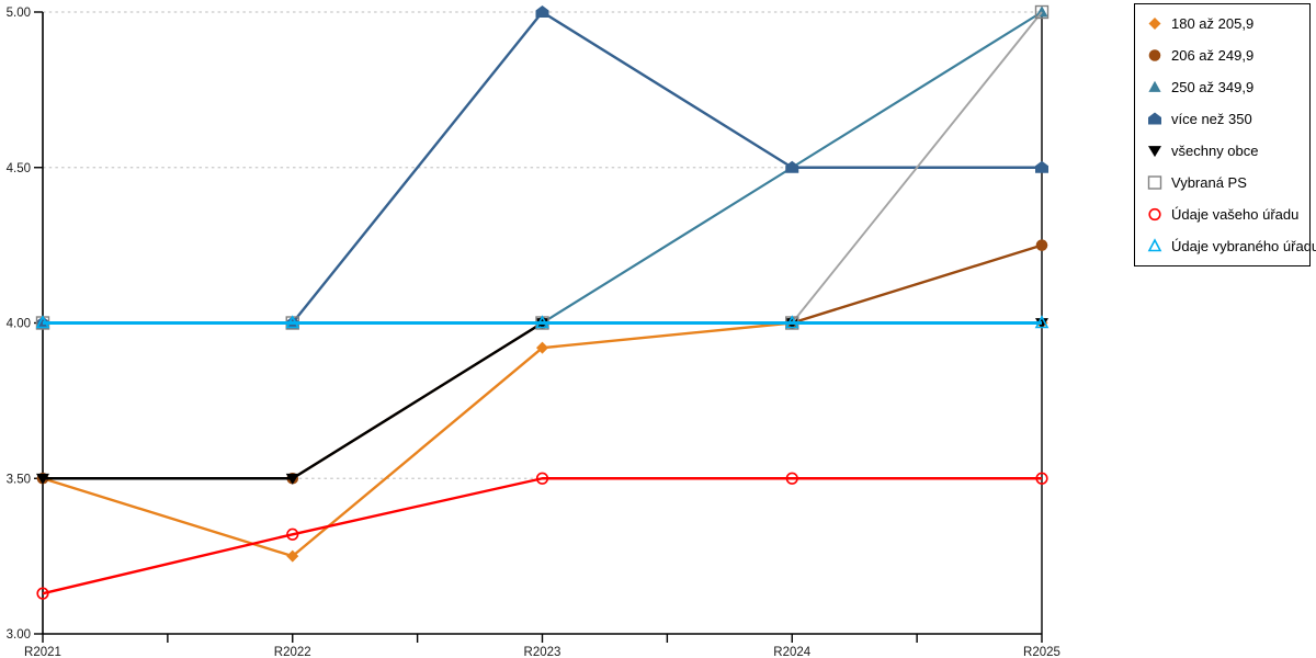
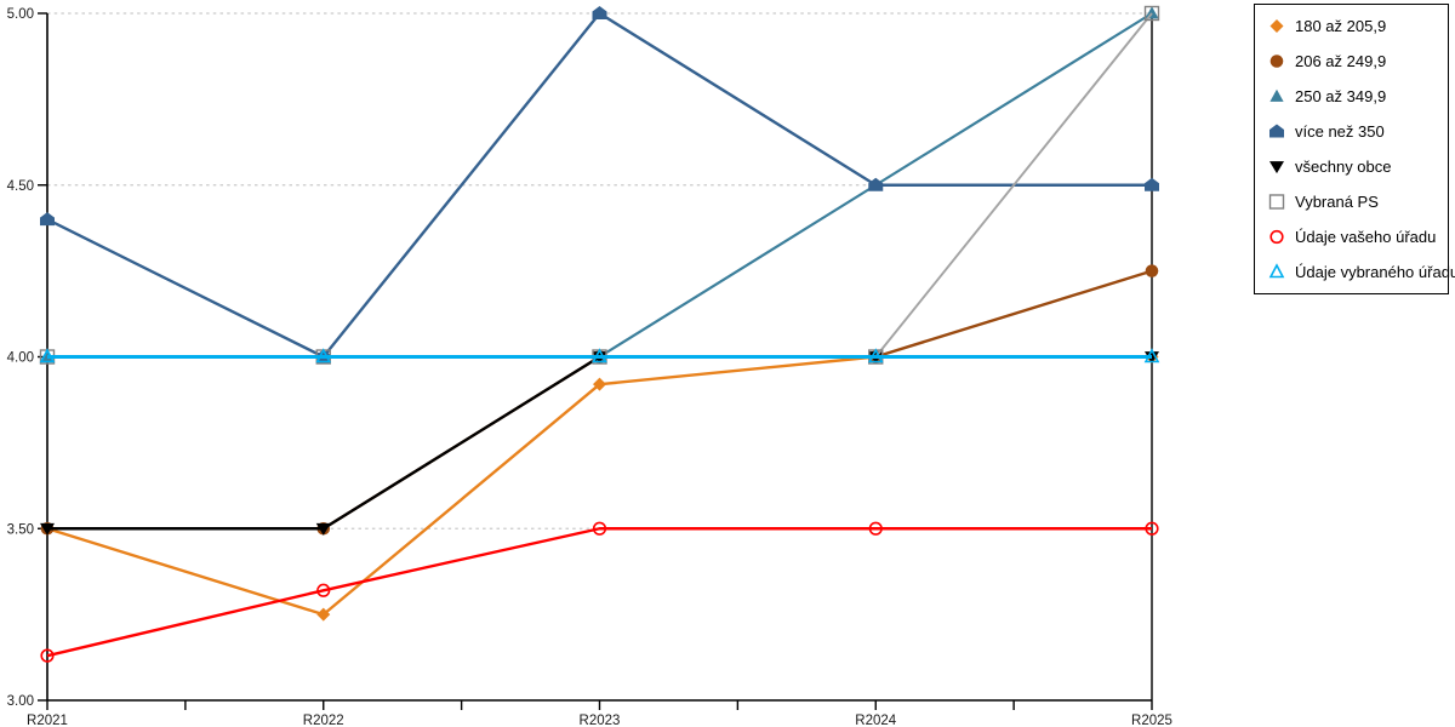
více než 350/R2021: 4.0 -> 4.4
